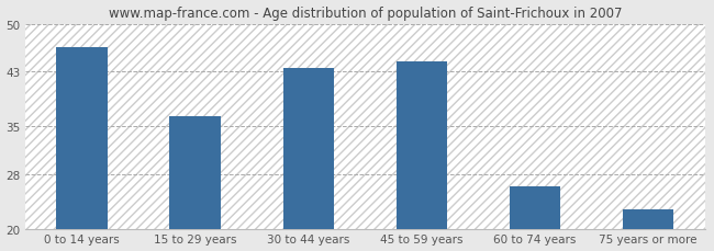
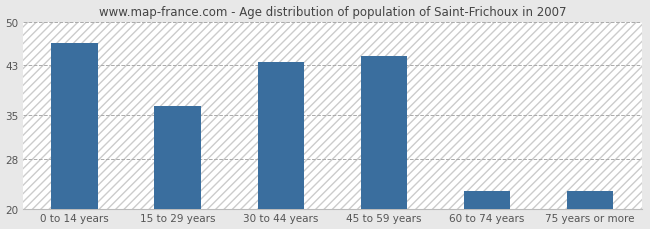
60 to 74 years: 26.2 -> 23.0
